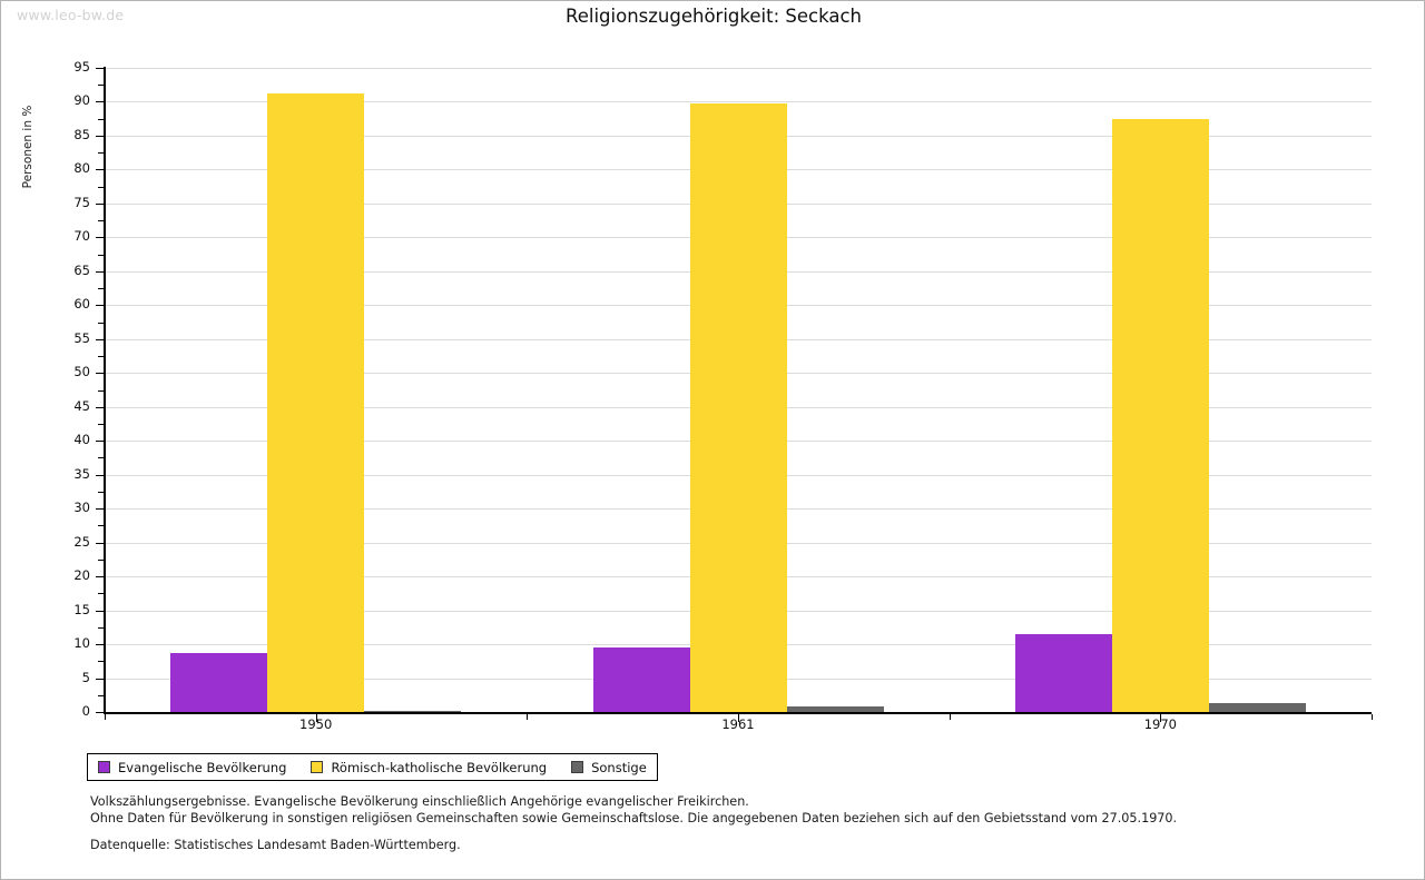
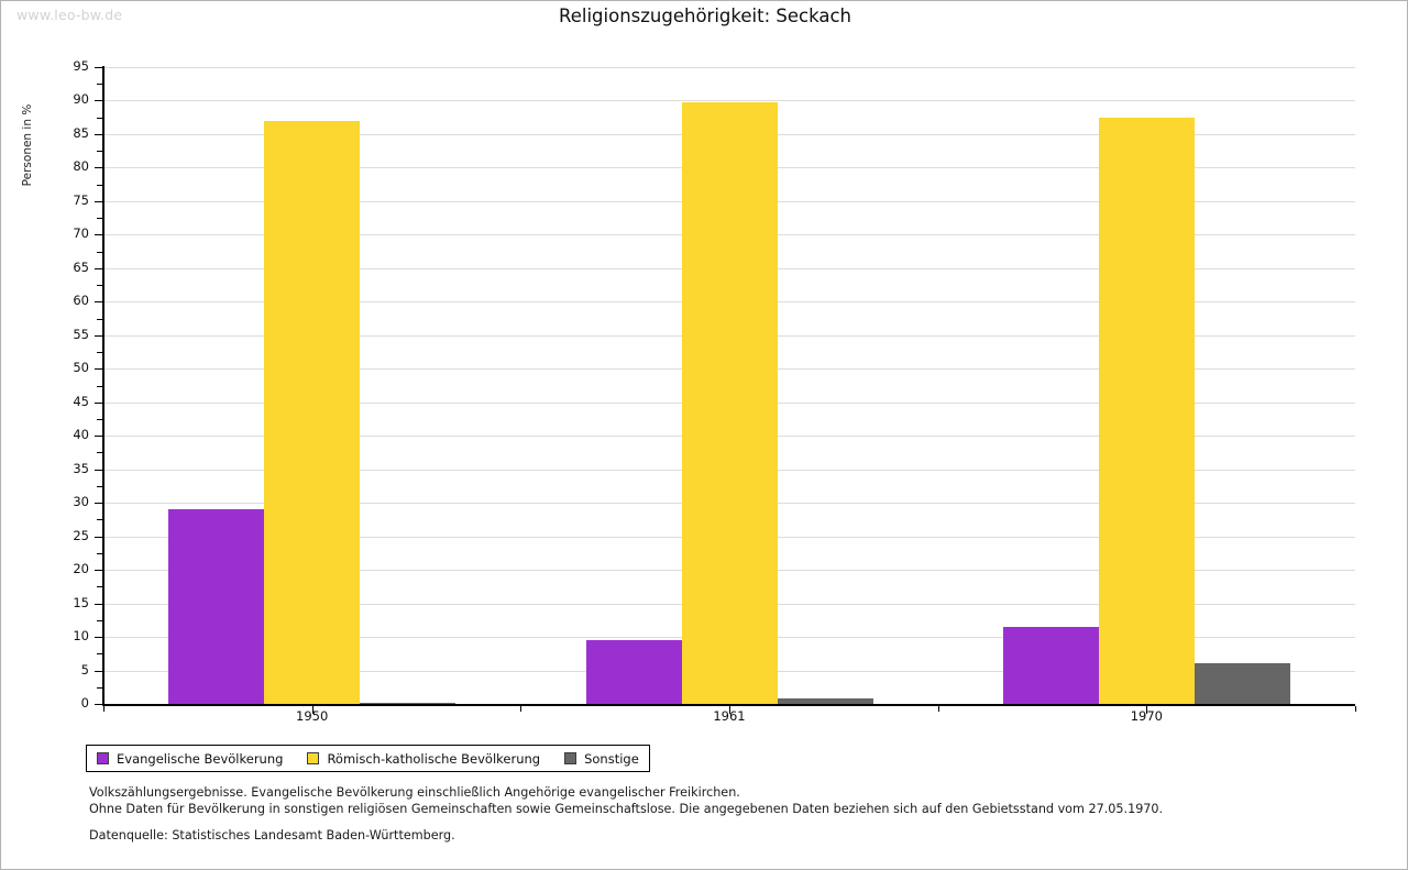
Evangelische Bevölkerung/1950: 9 -> 29
Römisch-katholische Bevölkerung/1950: 91 -> 87
Sonstige/1970: 1 -> 6
